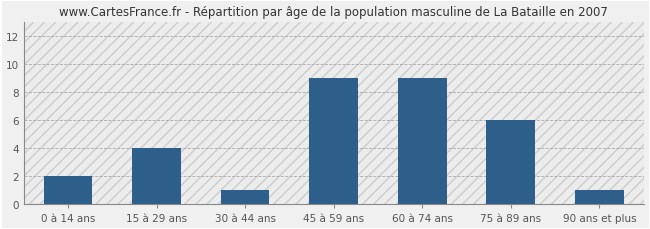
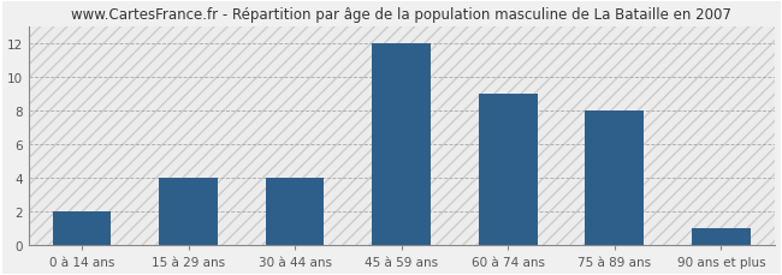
30 à 44 ans: 1 -> 4
45 à 59 ans: 9 -> 12
75 à 89 ans: 6 -> 8
